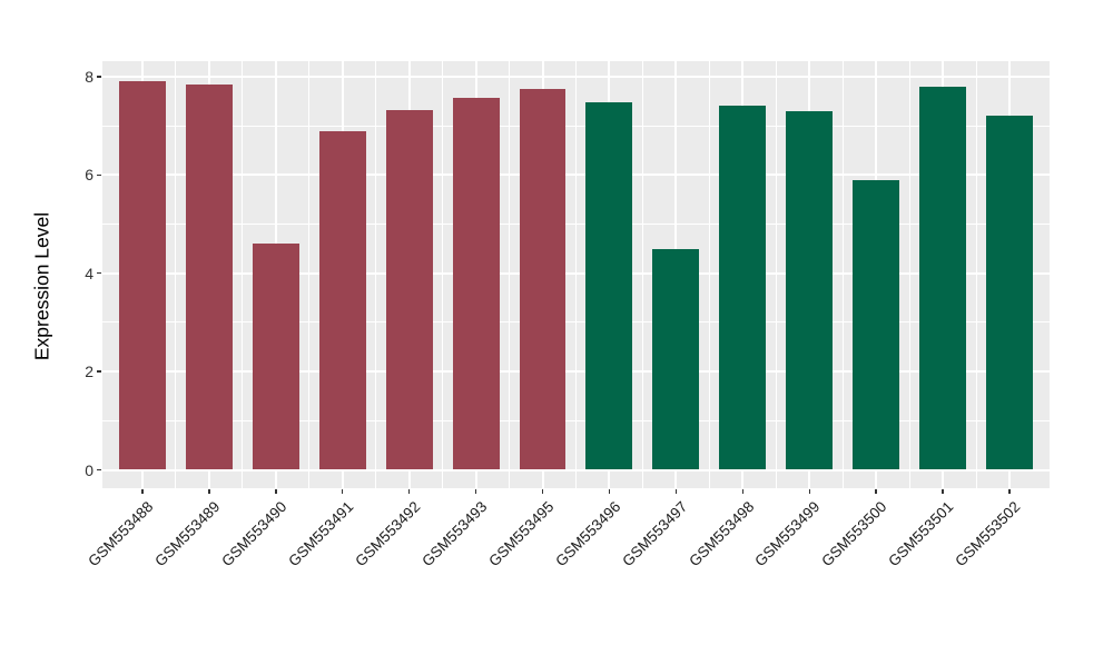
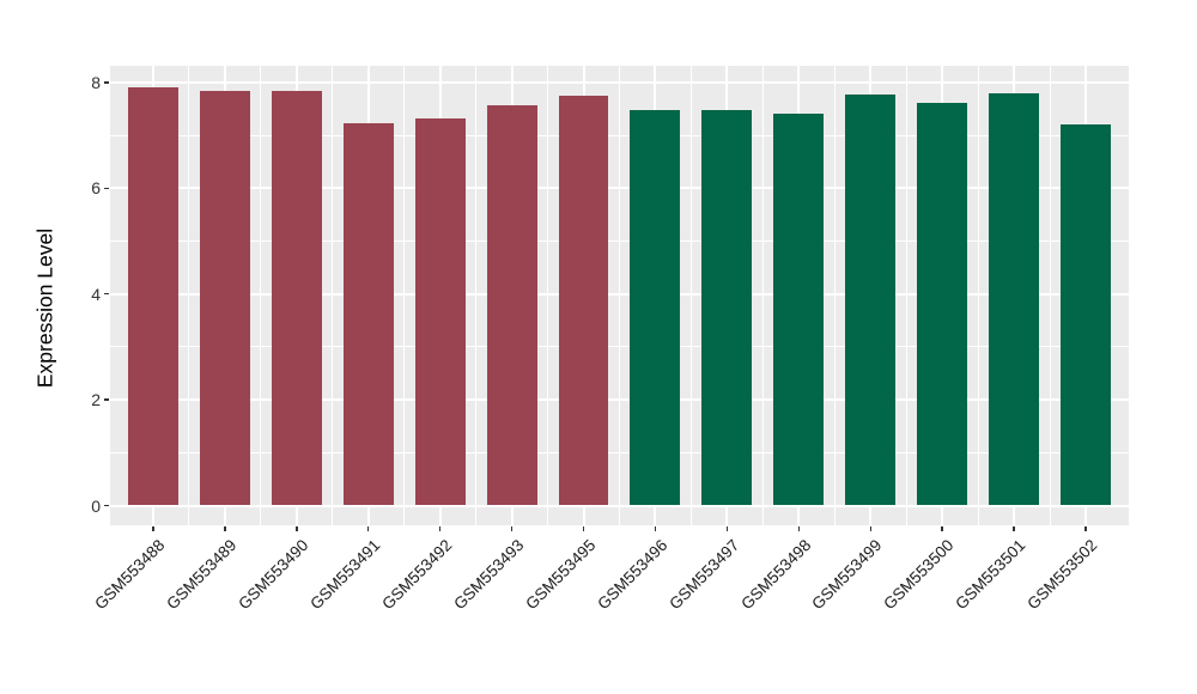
GSM553490: 4.6 -> 7.8
GSM553491: 6.9 -> 7.2
GSM553497: 4.5 -> 7.5
GSM553499: 7.3 -> 7.8
GSM553500: 5.9 -> 7.6
